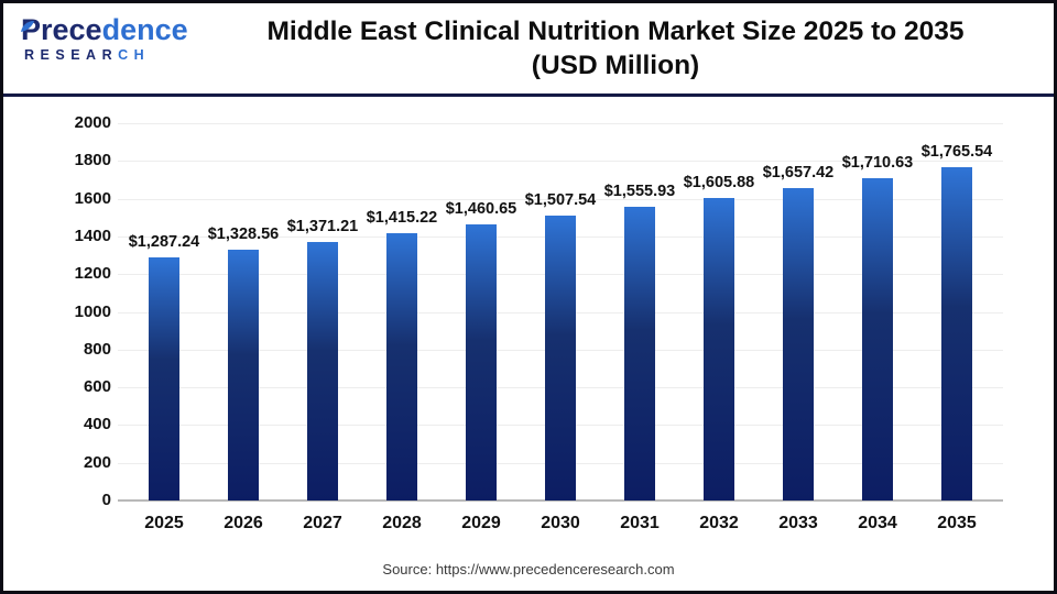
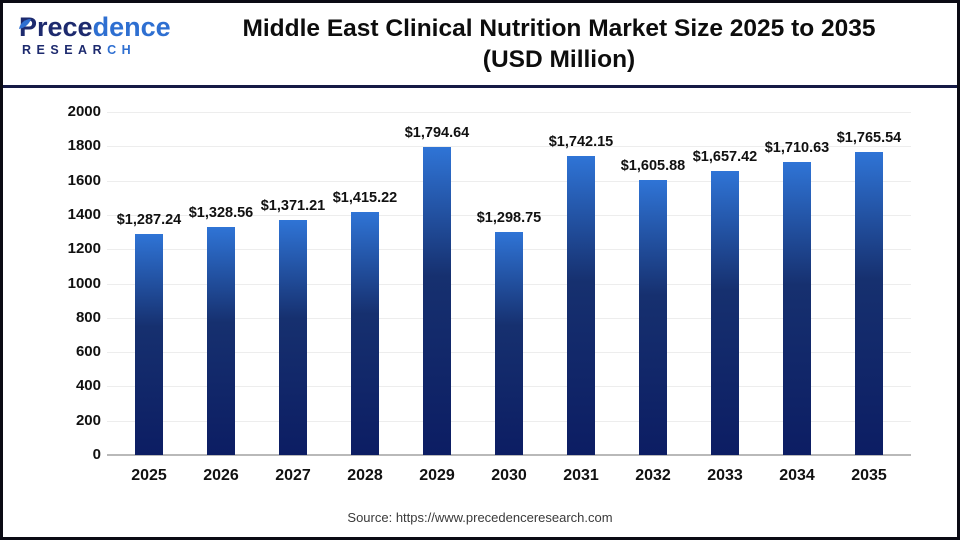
2029: $1,460.65 -> $1,794.64
2030: $1,507.54 -> $1,298.75
2031: $1,555.93 -> $1,742.15
